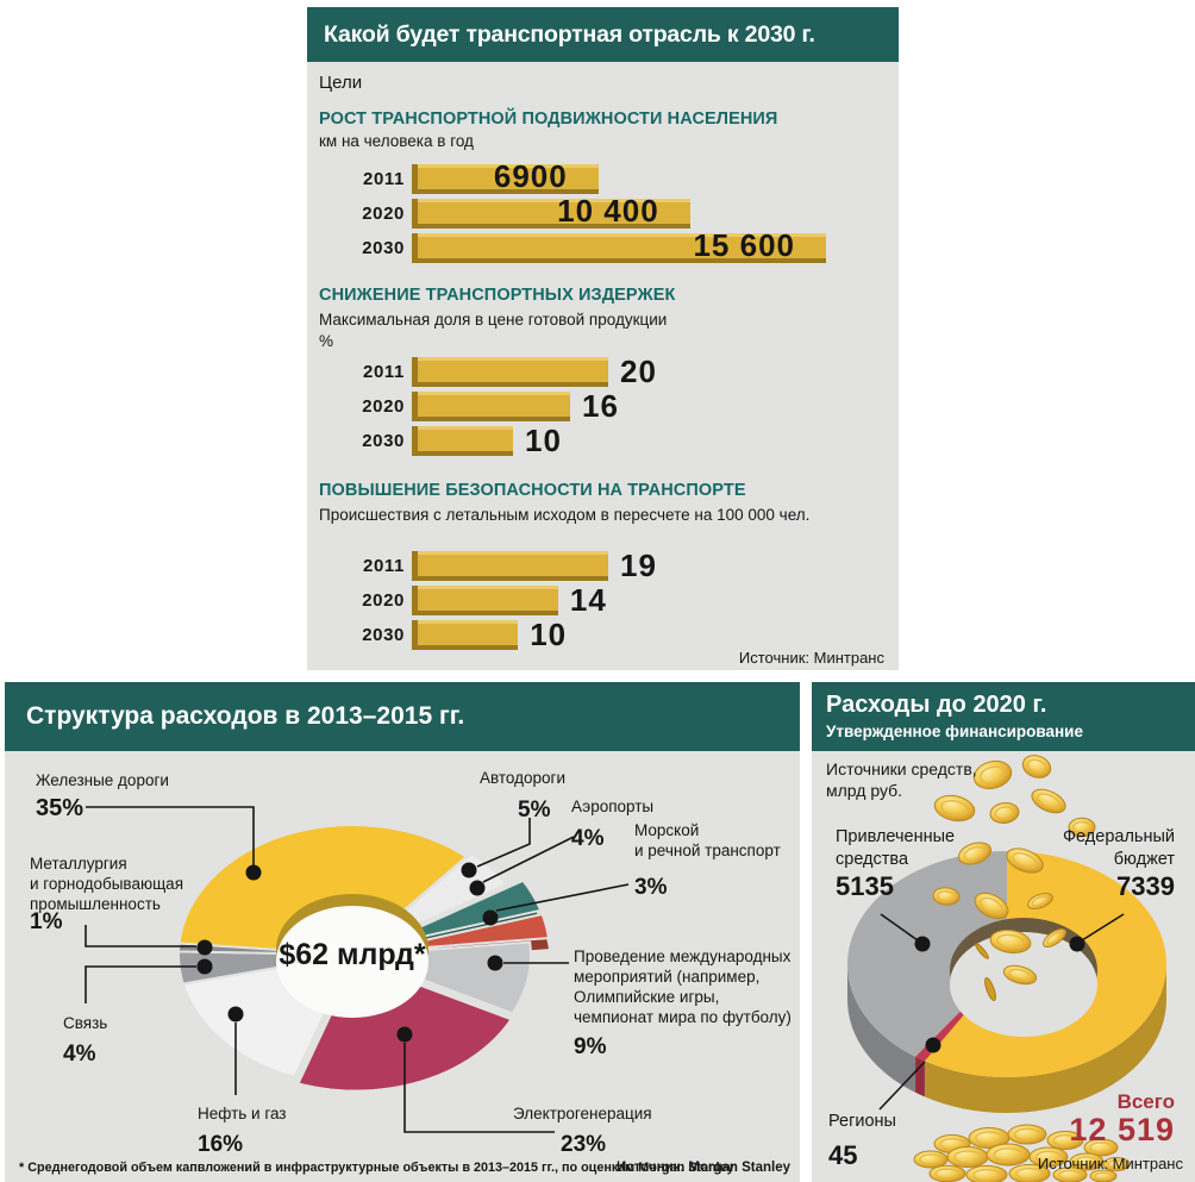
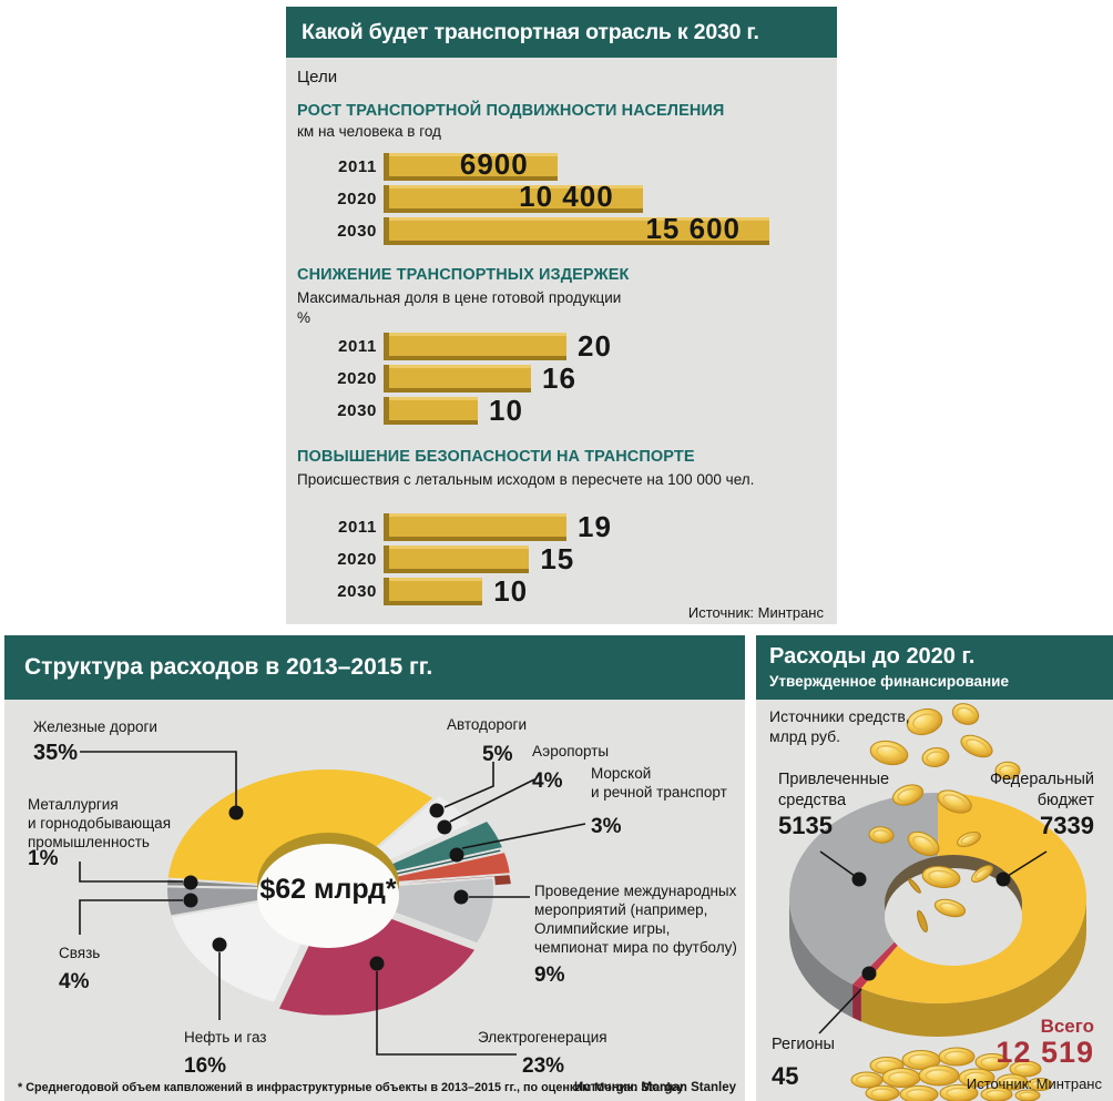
ПОВЫШЕНИЕ БЕЗОПАСНОСТИ НА ТРАНСПОРТЕ/2020: 14 -> 15
